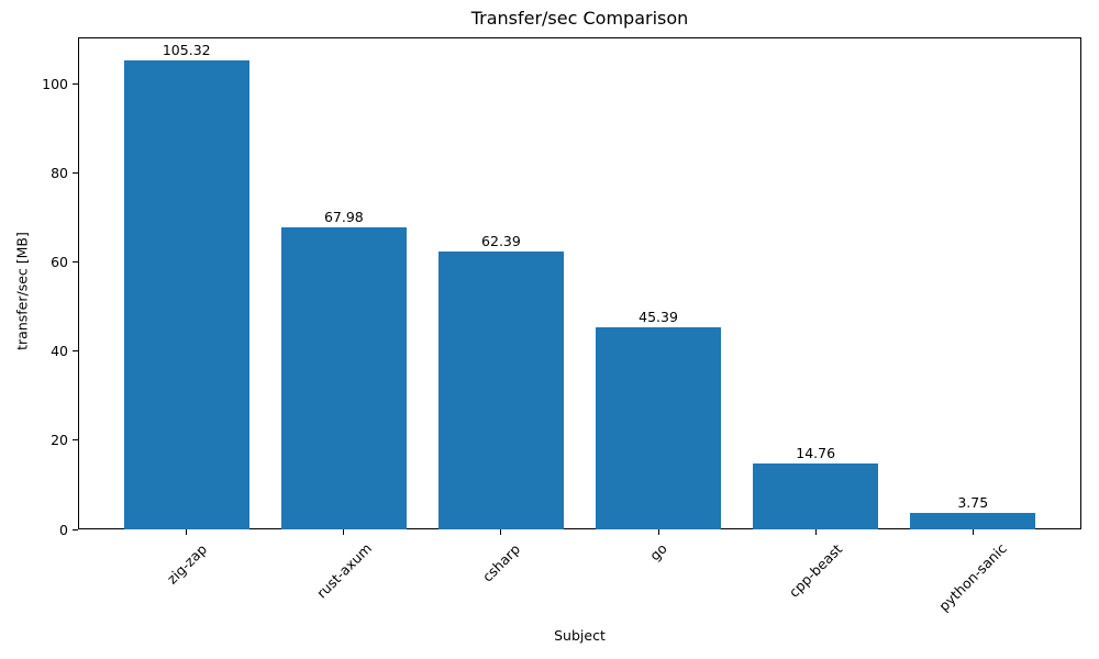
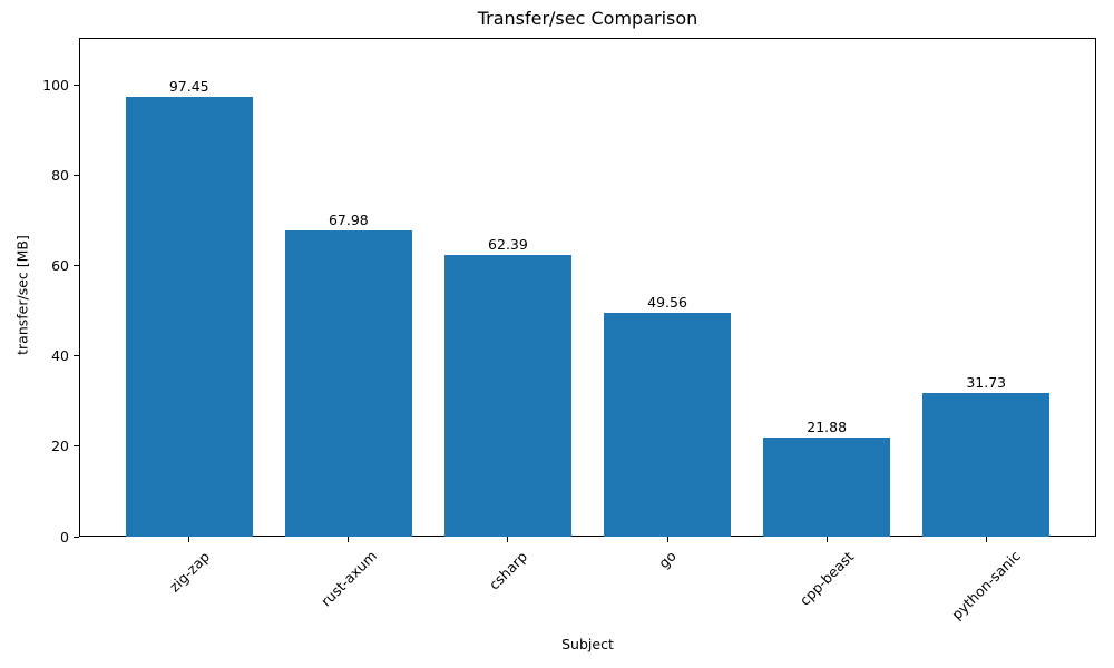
zig-zap: 105.32 -> 97.45
go: 45.39 -> 49.56
cpp-beast: 14.76 -> 21.88
python-sanic: 3.75 -> 31.73
